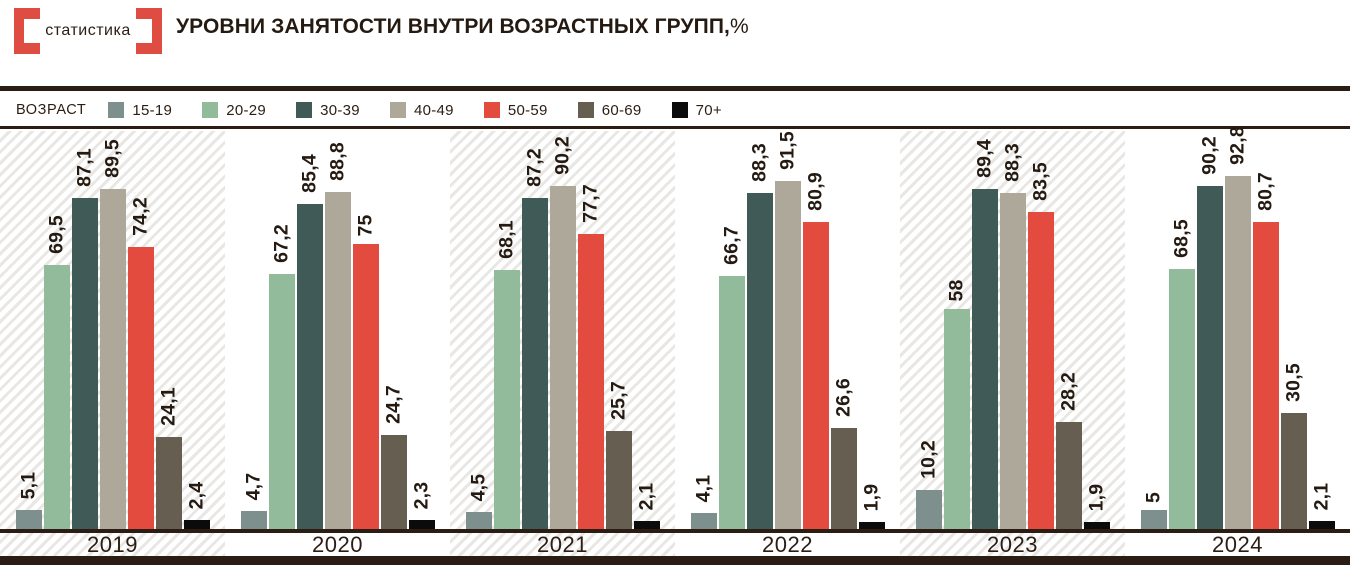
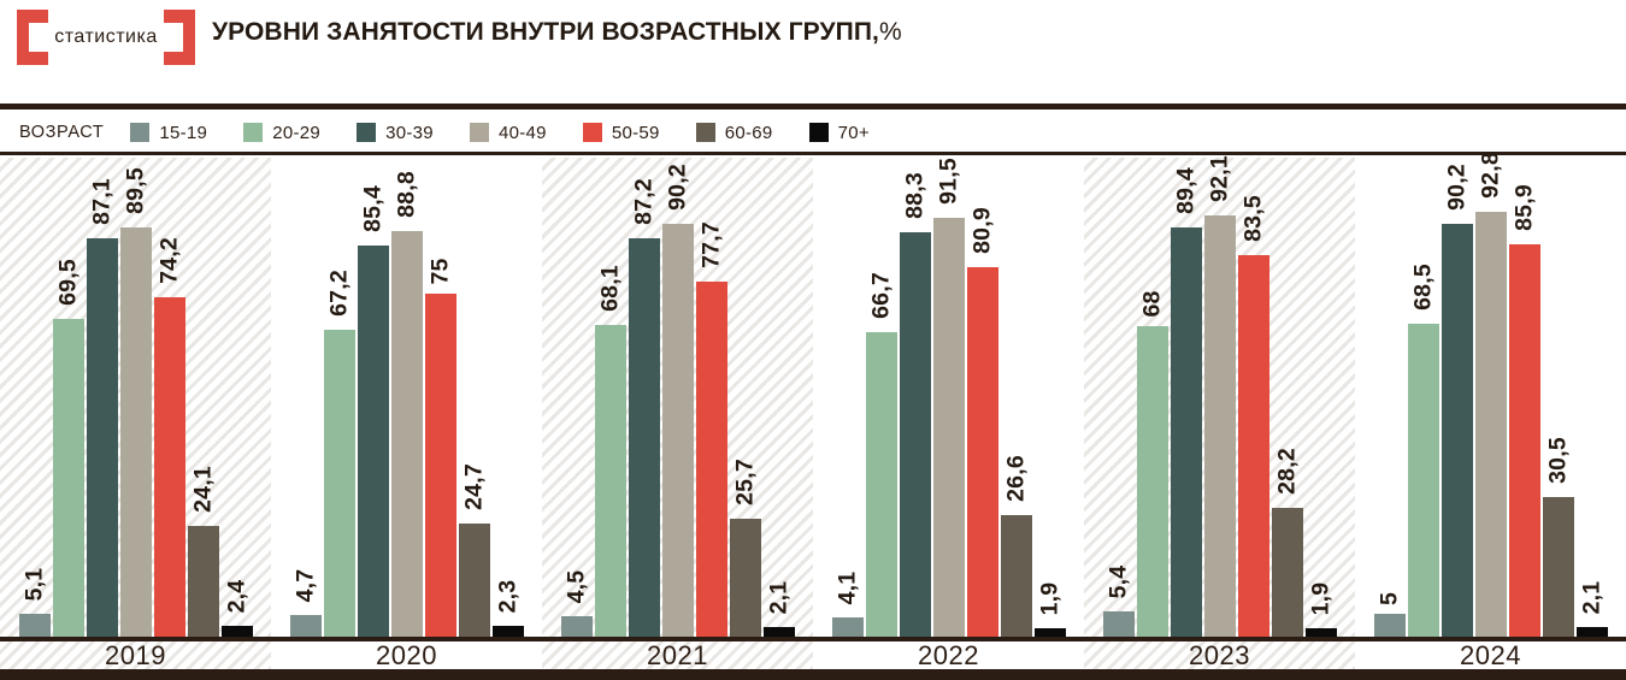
15-19/2023: 10,2 -> 5,4
20-29/2023: 58 -> 68
40-49/2023: 88,3 -> 92,1
50-59/2024: 80,7 -> 85,9
